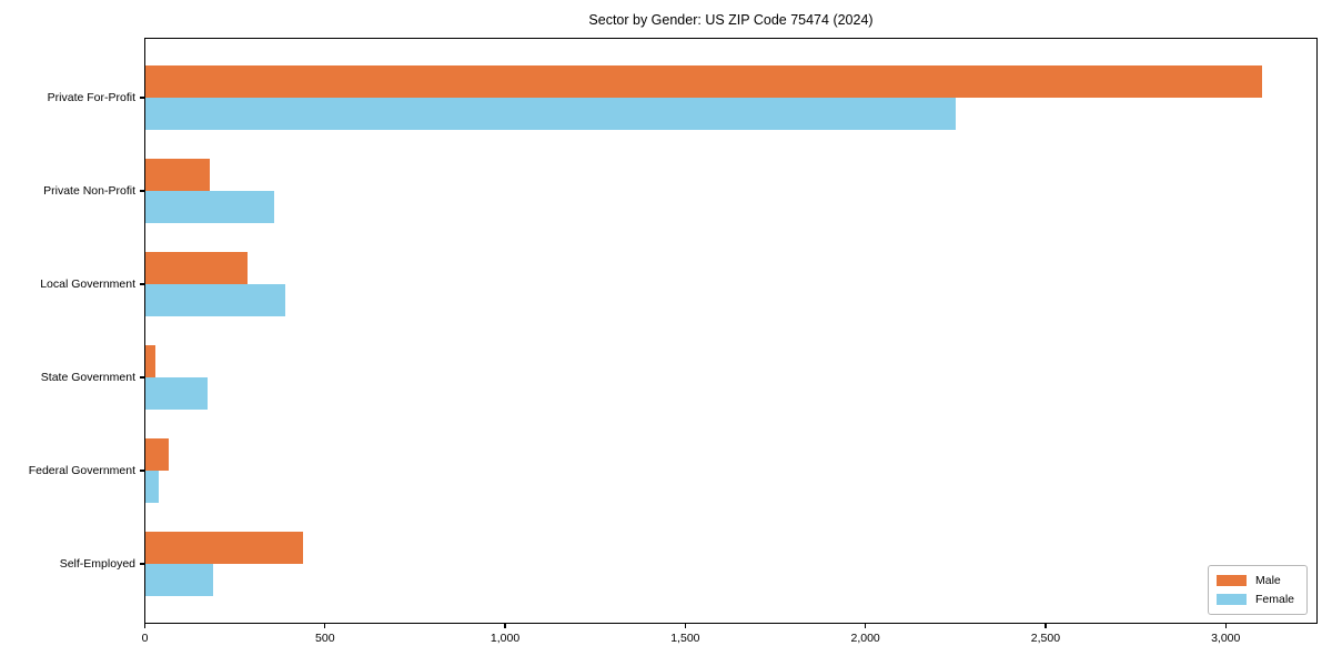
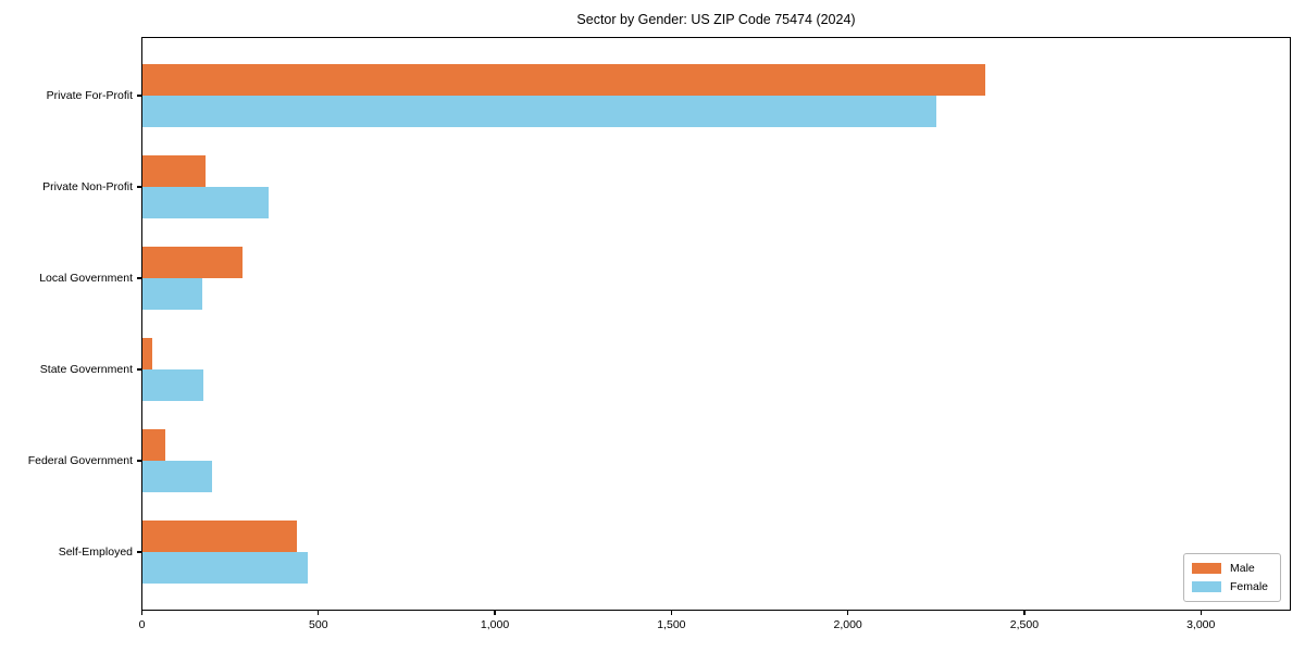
Male/Private For-Profit: 3100 -> 2390
Female/Local Government: 390 -> 170
Female/Federal Government: 40 -> 200
Female/Self-Employed: 190 -> 470
